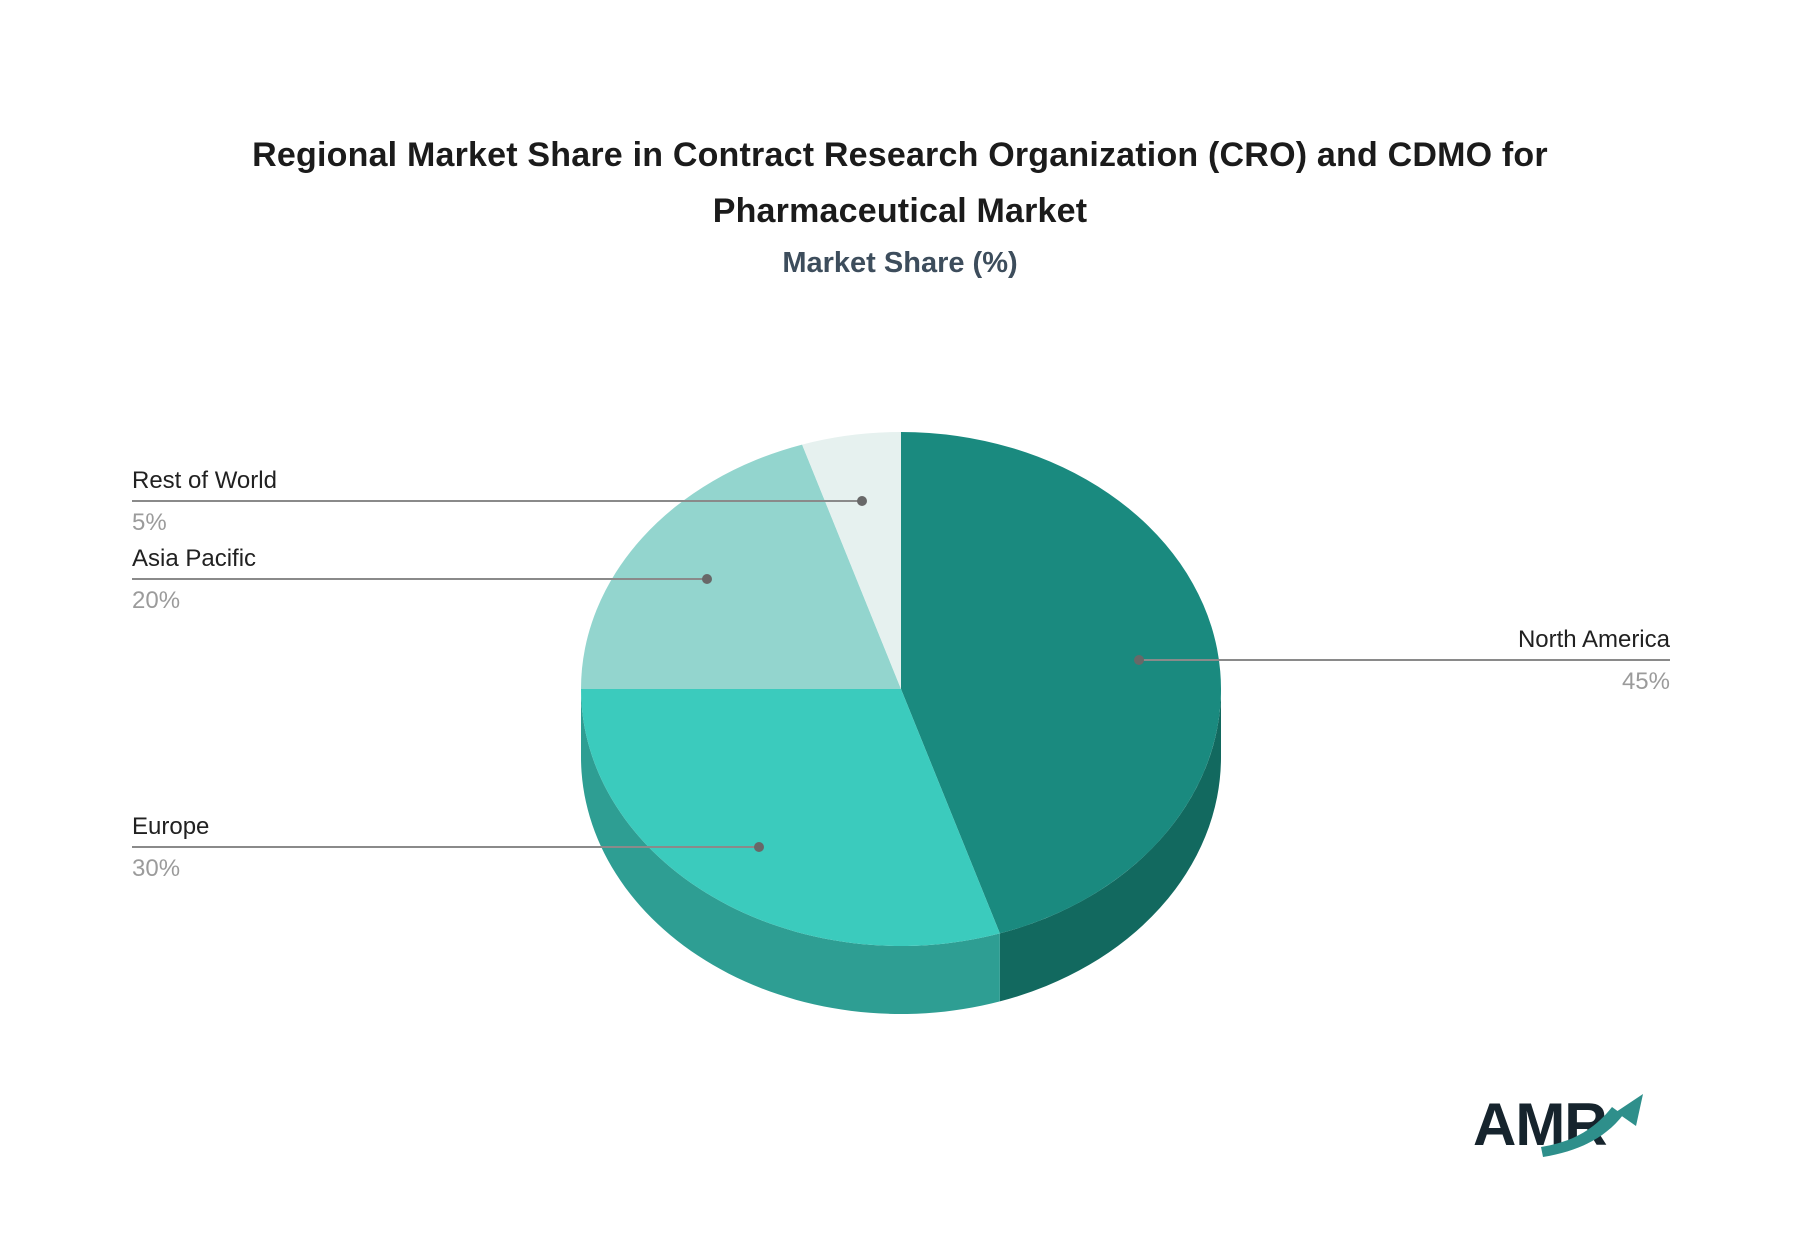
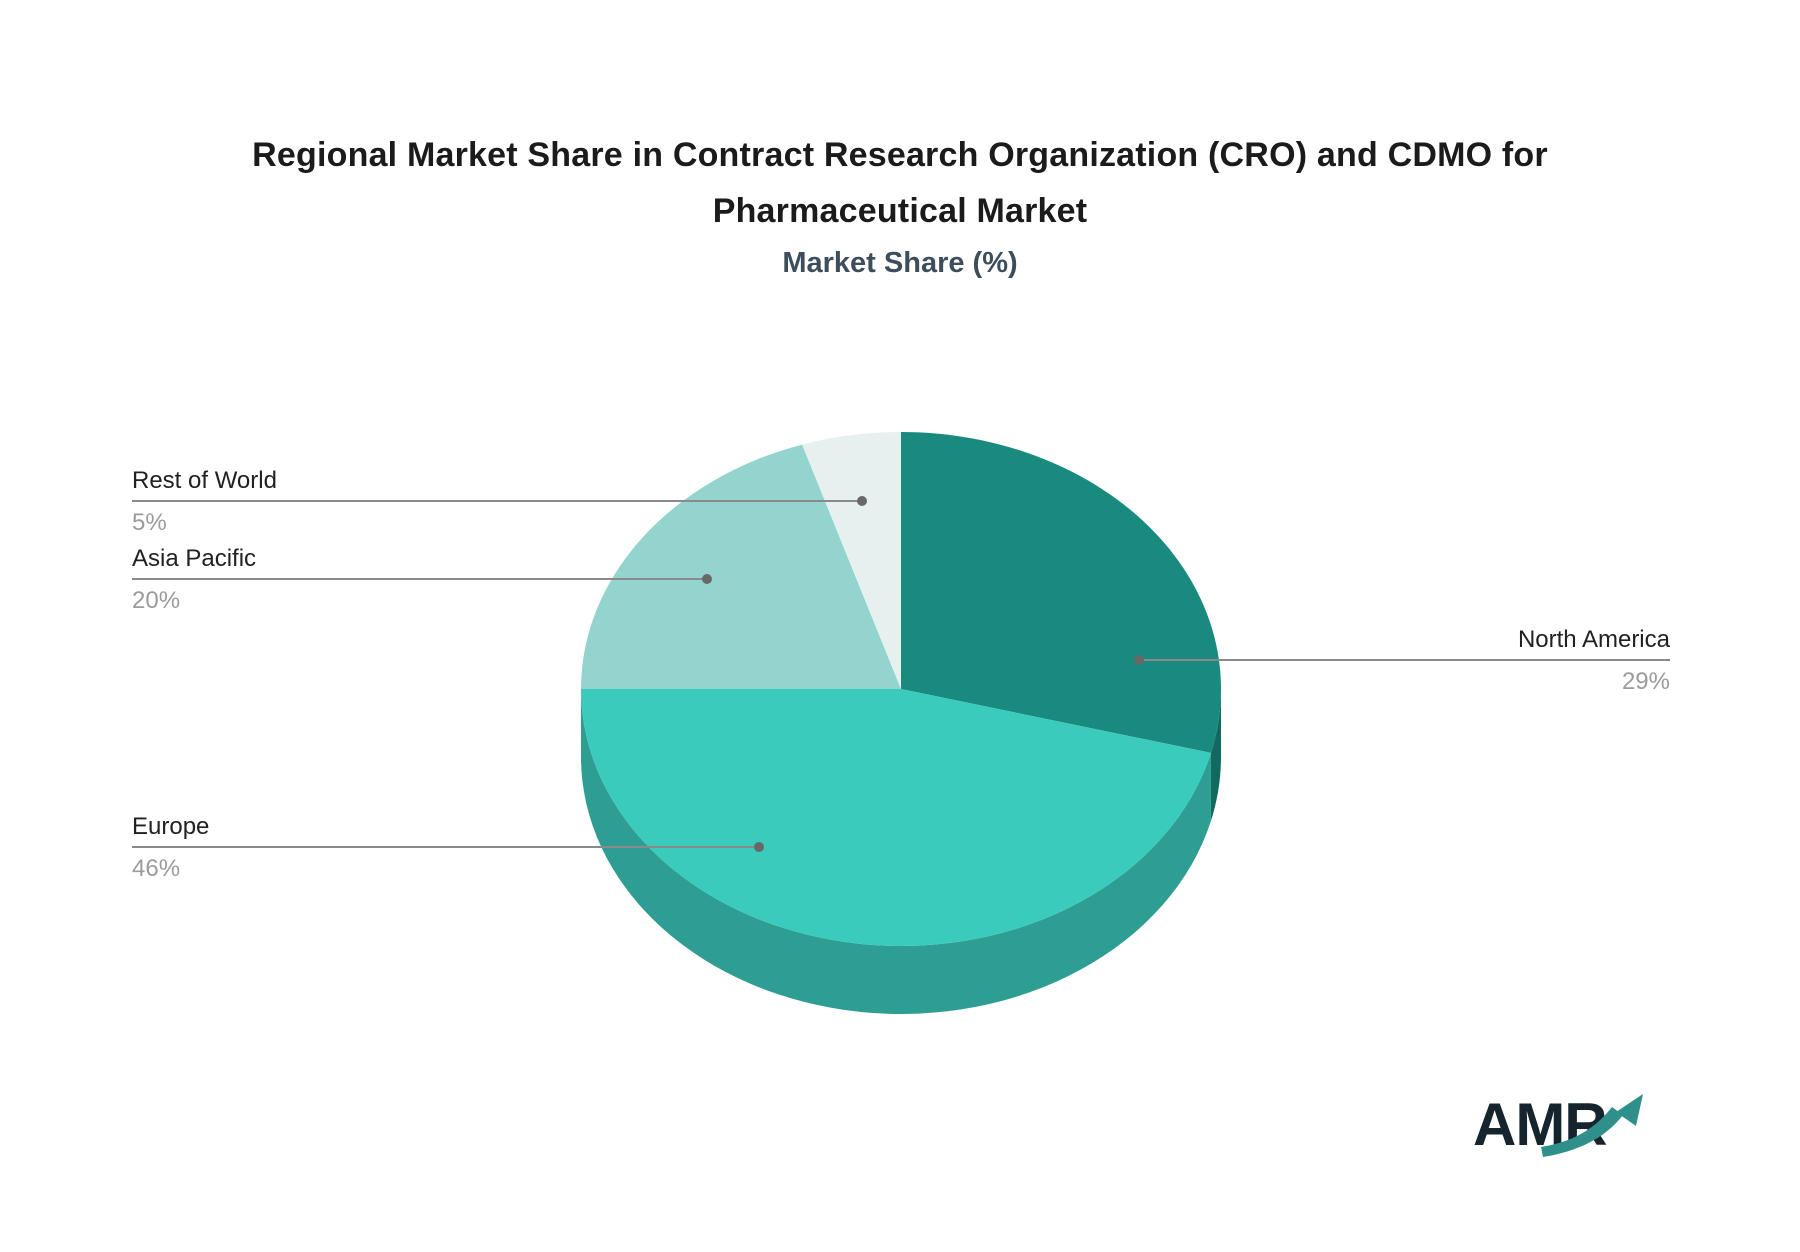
North America: 45% -> 29%
Europe: 30% -> 46%
